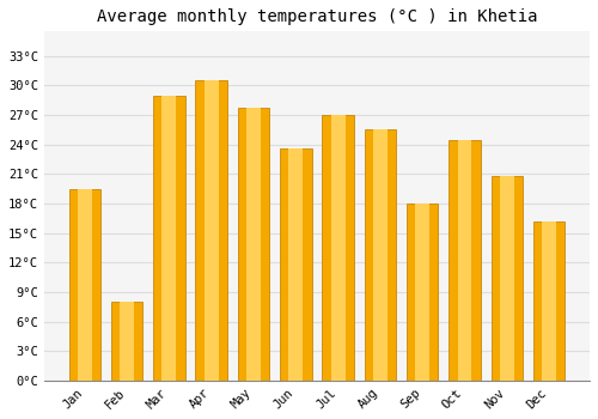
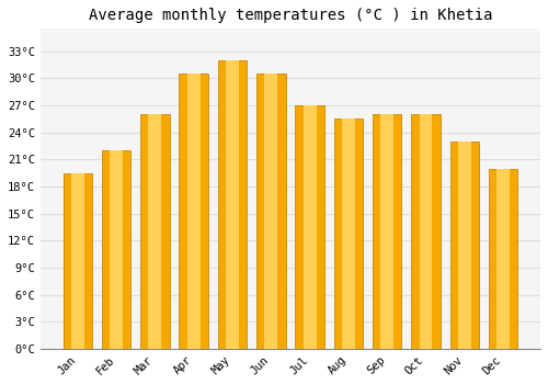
Feb: 8.0°C -> 22.0°C
Mar: 29.0°C -> 26.0°C
May: 27.8°C -> 32.0°C
Jun: 23.6°C -> 30.5°C
Sep: 18.0°C -> 26.0°C
Oct: 24.4°C -> 26.0°C
Nov: 20.8°C -> 23.0°C
Dec: 16.2°C -> 20.0°C
